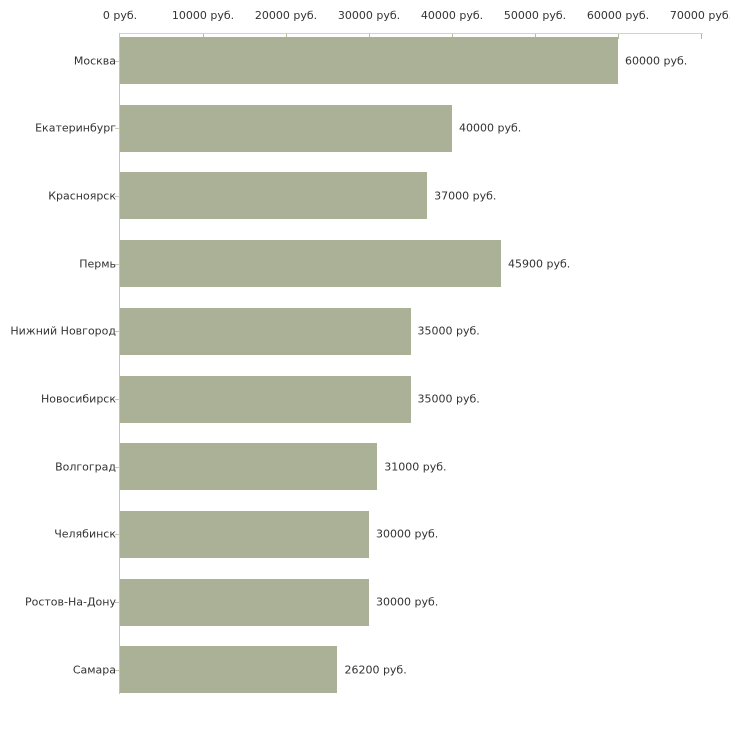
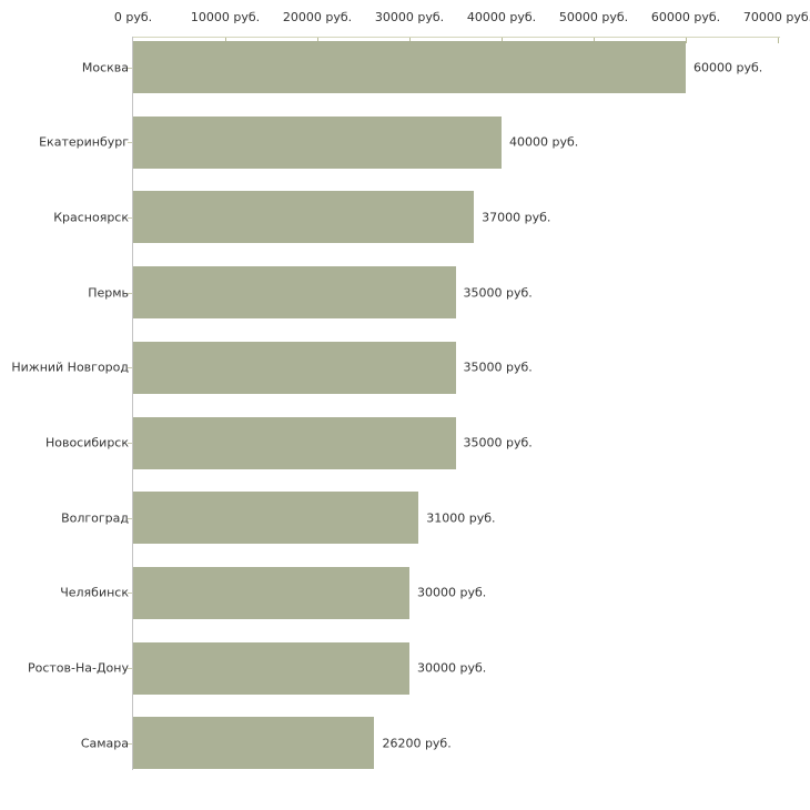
Пермь: 45900 -> 35000
